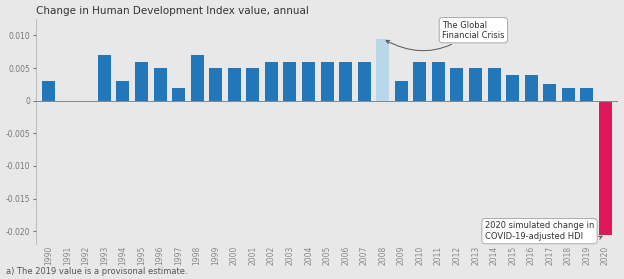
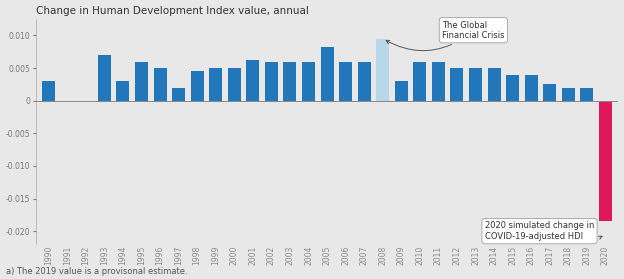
1998: 0.0070 -> 0.0046
2001: 0.0050 -> 0.0062
2005: 0.0060 -> 0.0082
2020: -0.0205 -> -0.0184
